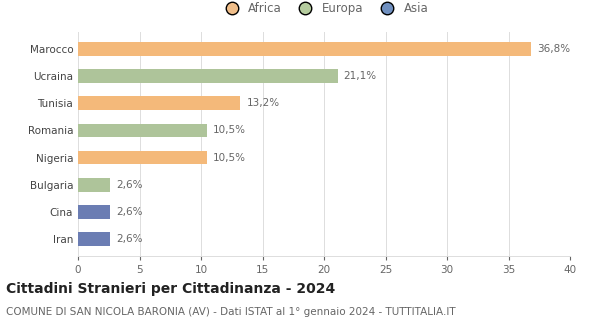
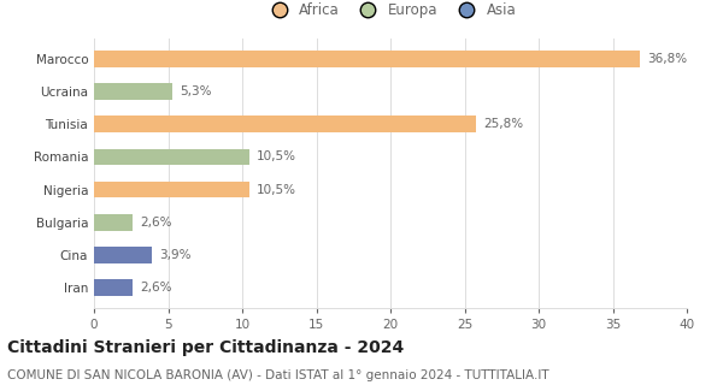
Ucraina: 21,1% -> 5,3%
Tunisia: 13,2% -> 25,8%
Cina: 2,6% -> 3,9%
